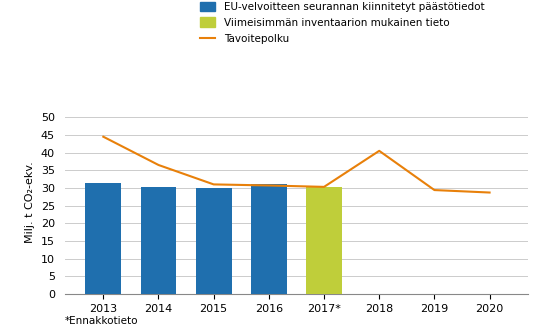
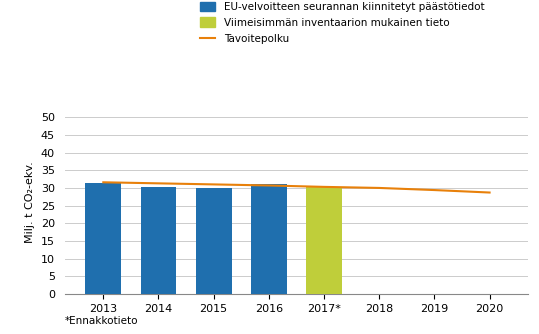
Tavoitepolku/2013: 44.5 -> 31.6
Tavoitepolku/2014: 36.5 -> 31.3
Tavoitepolku/2018: 40.5 -> 30.0
